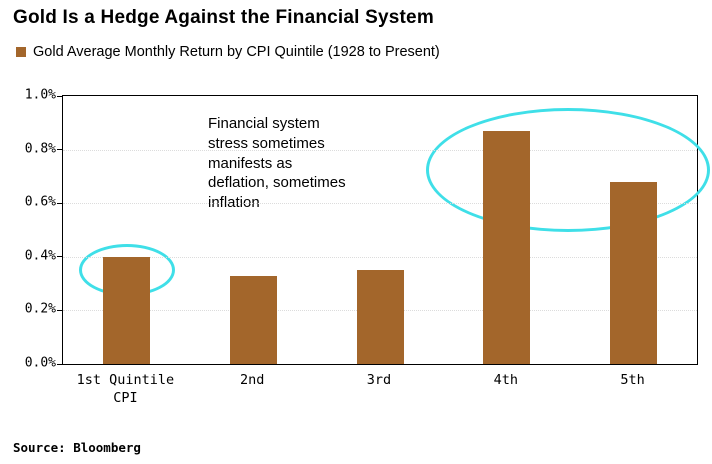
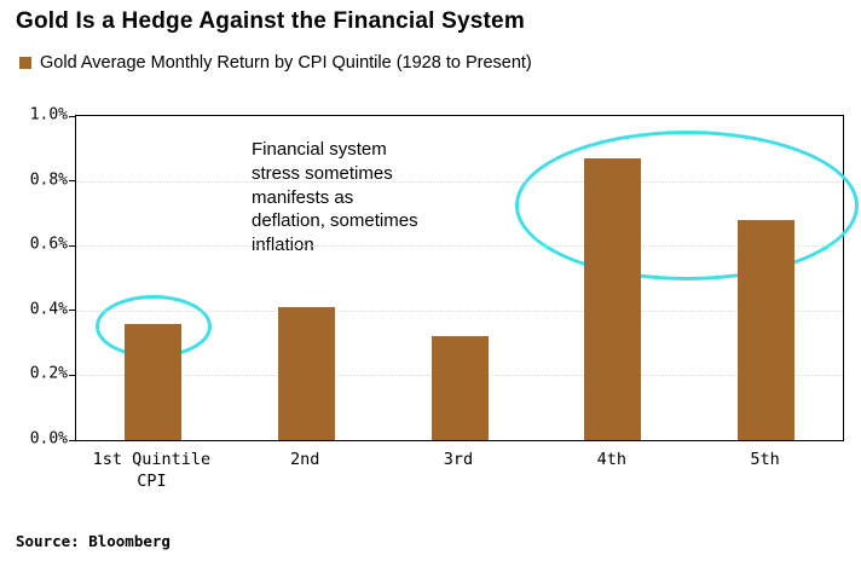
1st Quintile CPI: 0.40% -> 0.36%
2nd: 0.33% -> 0.41%
3rd: 0.35% -> 0.32%
